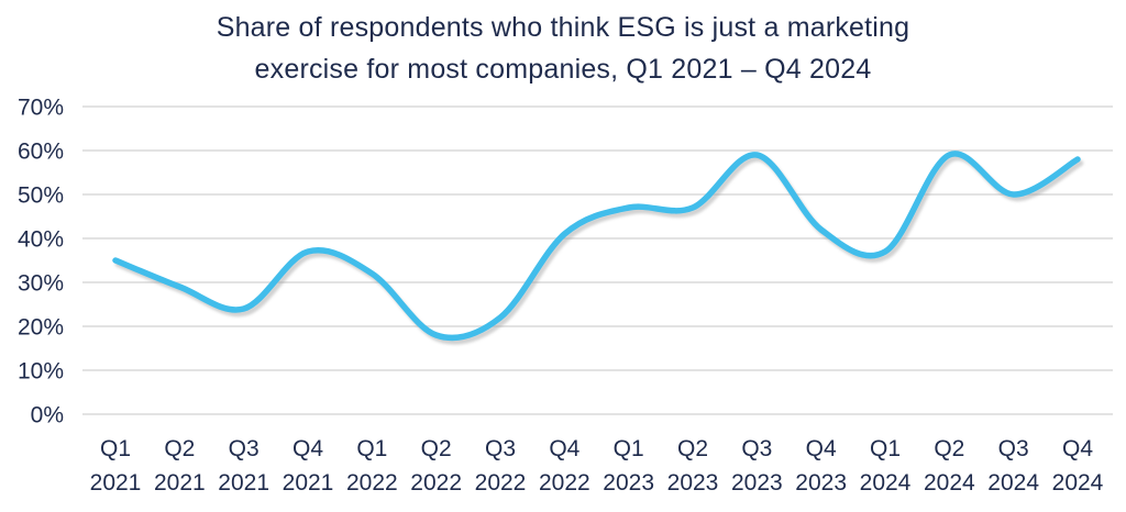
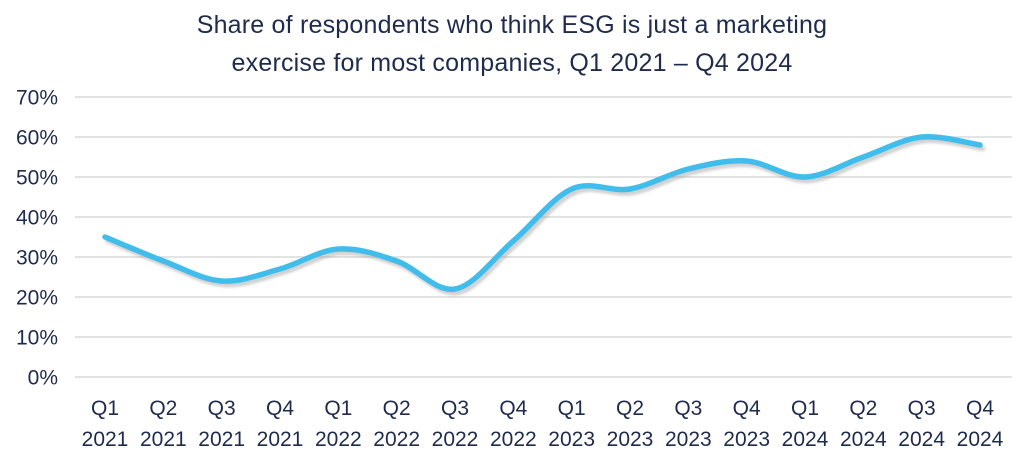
Q4 2021: 37% -> 27%
Q2 2022: 18% -> 29%
Q4 2022: 41% -> 34%
Q3 2023: 59% -> 52%
Q4 2023: 42% -> 54%
Q1 2024: 37% -> 50%
Q2 2024: 59% -> 55%
Q3 2024: 50% -> 60%
